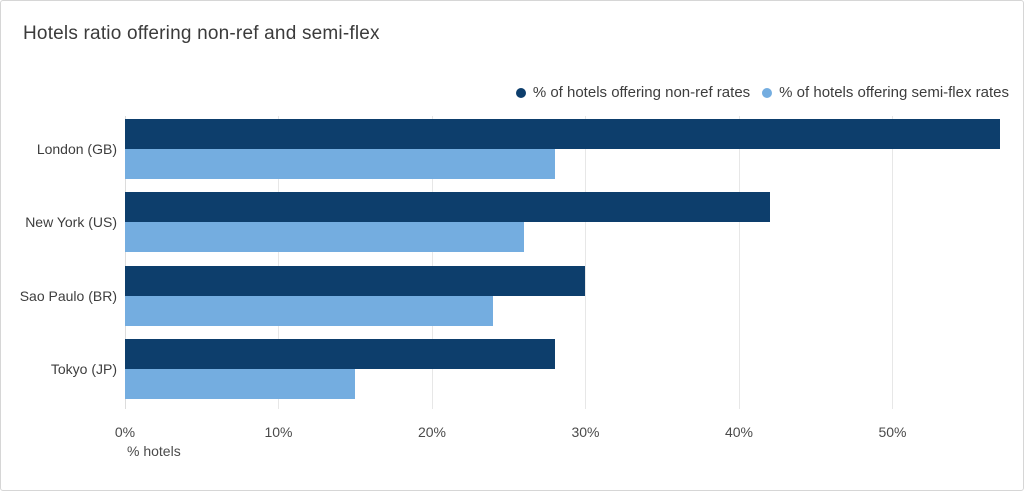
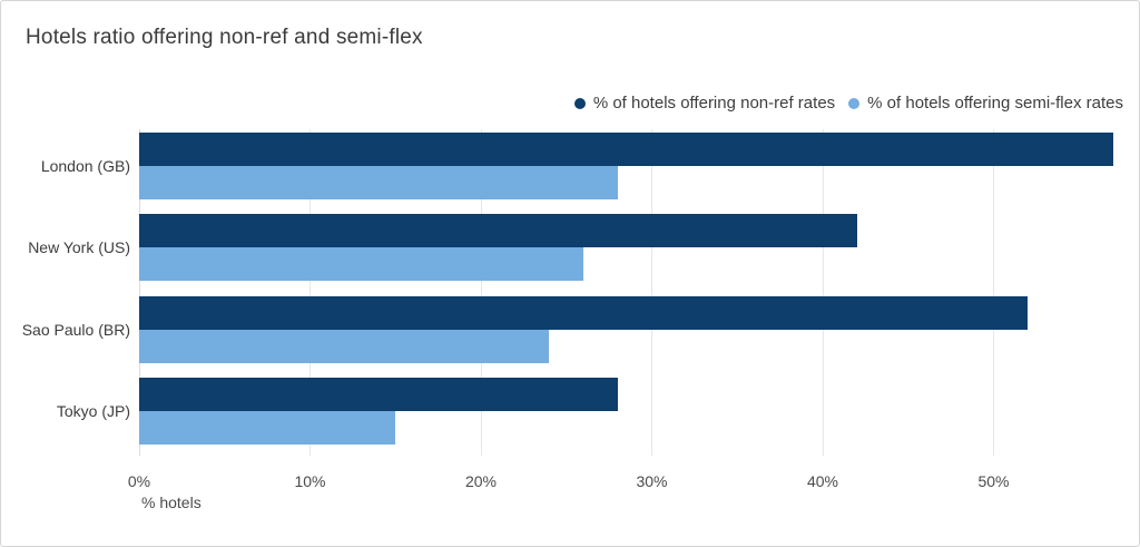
% of hotels offering non-ref rates/Sao Paulo (BR): 30% -> 52%
